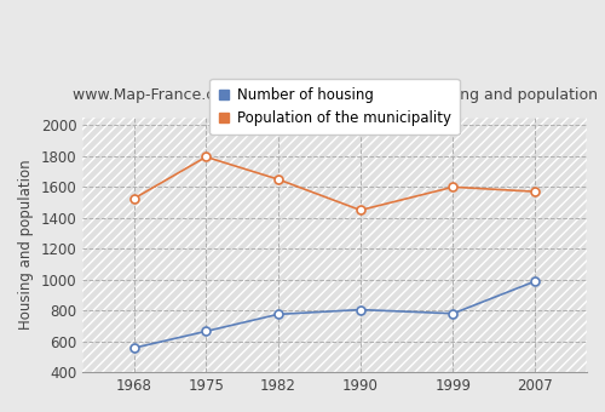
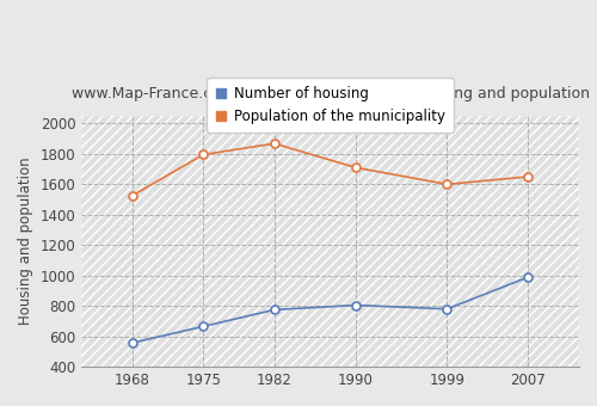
Population of the municipality/1982: 1650 -> 1870
Population of the municipality/1990: 1450 -> 1710
Population of the municipality/2007: 1570 -> 1650
